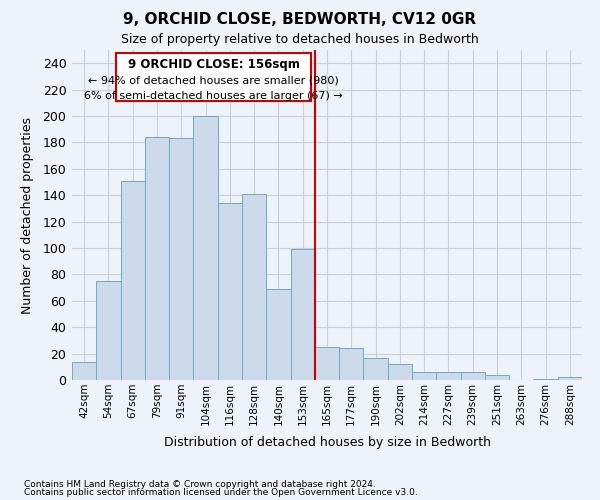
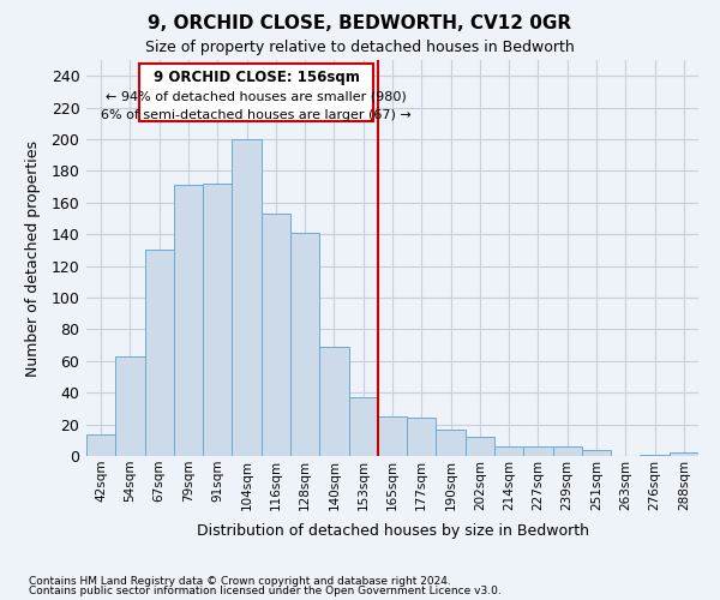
54sqm: 75 -> 63
67sqm: 151 -> 130
79sqm: 184 -> 171
91sqm: 183 -> 172
116sqm: 134 -> 153
153sqm: 99 -> 37
